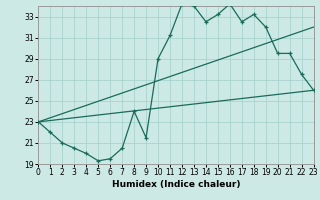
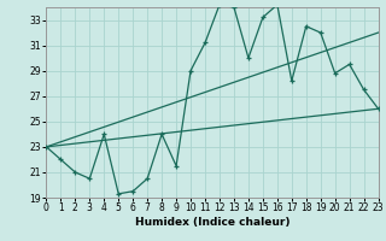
4: 20.0 -> 24.0
14: 32.5 -> 30.0
17: 32.5 -> 28.2
18: 33.2 -> 32.5
20: 29.5 -> 28.8
